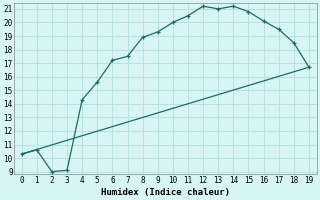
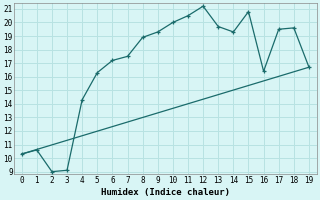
5: 15.6 -> 16.3
13: 21.0 -> 19.7
14: 21.2 -> 19.3
16: 20.1 -> 16.4
18: 18.5 -> 19.6
